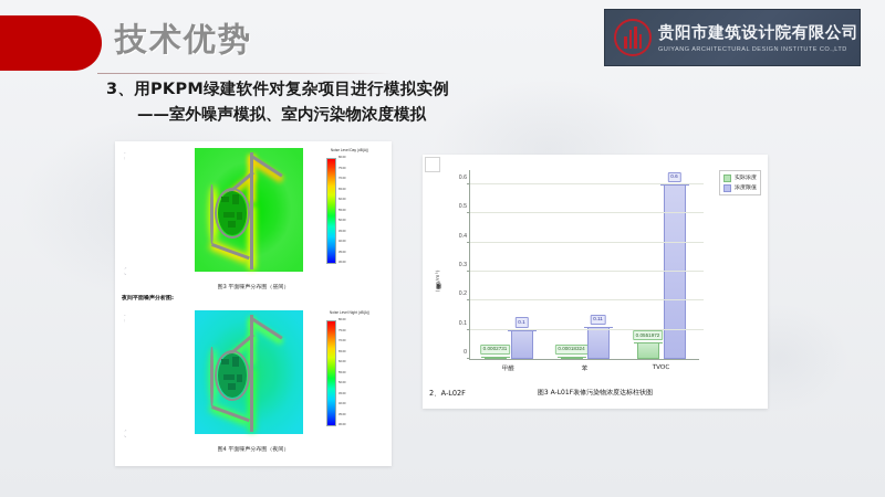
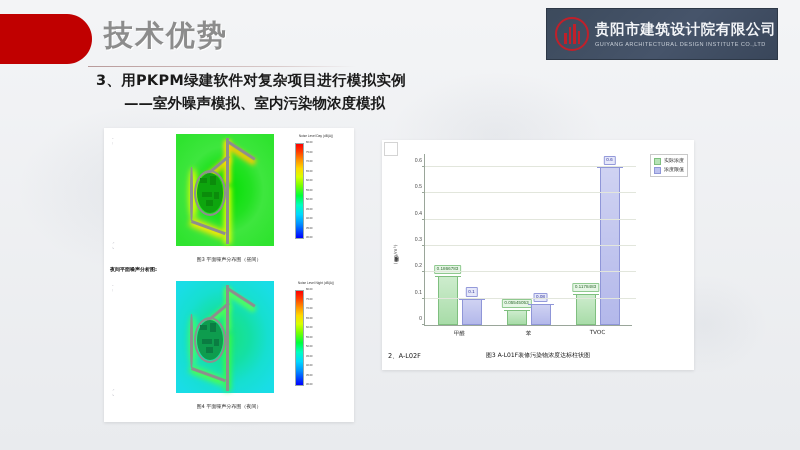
实际浓度/甲醛: 0.0002731 -> 0.1866783
实际浓度/苯: 0.00018324 -> 0.05545053
浓度限值/苯: 0.11 -> 0.08
实际浓度/TVOC: 0.0551972 -> 0.1178483
